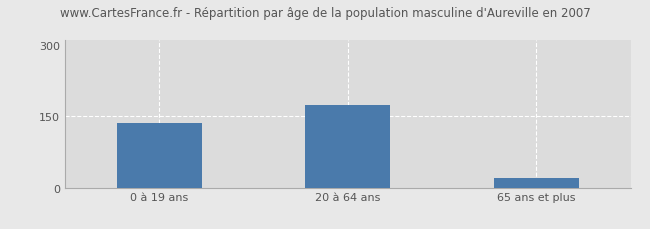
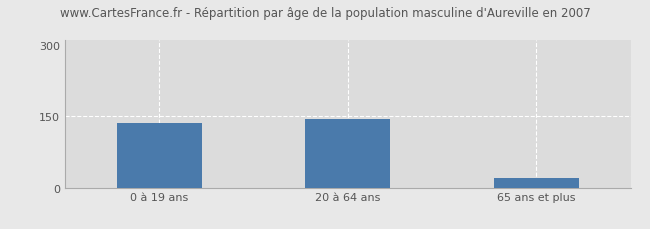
20 à 64 ans: 175 -> 145
